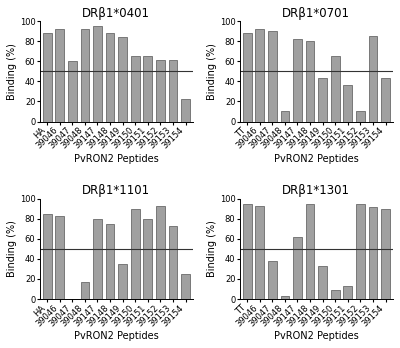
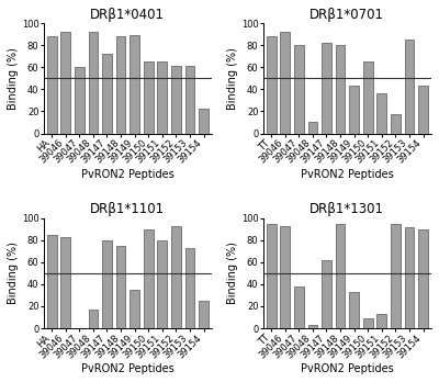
DRβ1*0401/39147: 95 -> 72
DRβ1*0401/39149: 84 -> 89
DRβ1*0701/39047: 90 -> 80
DRβ1*0701/39152: 10 -> 17
